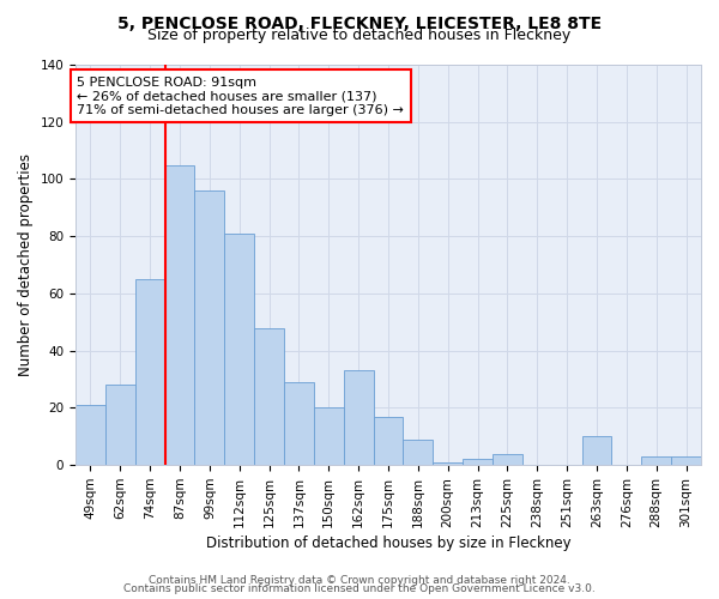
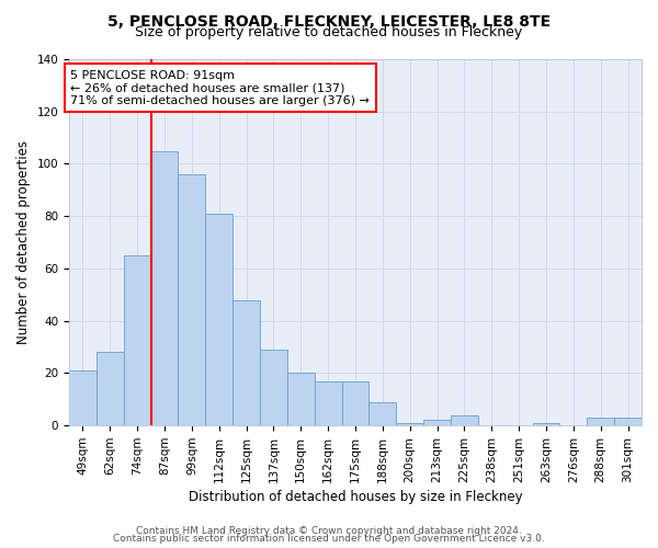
162sqm: 33 -> 17
263sqm: 10 -> 1
